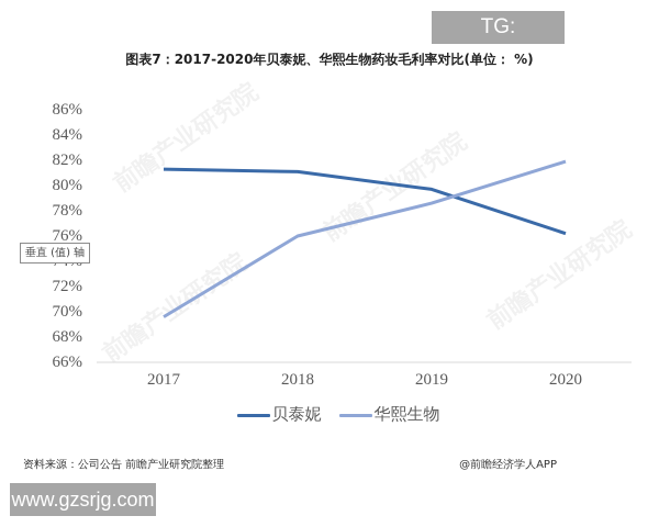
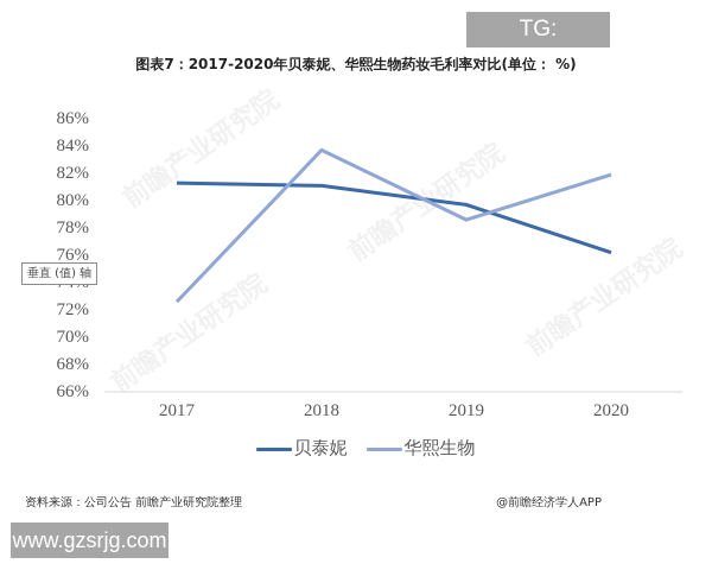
华熙生物/2017: 69.6% -> 72.6%
华熙生物/2018: 76.0% -> 83.7%
